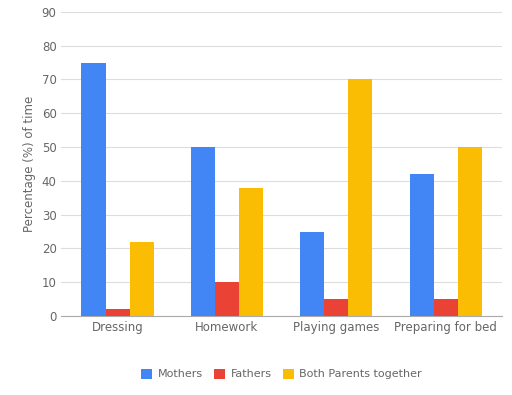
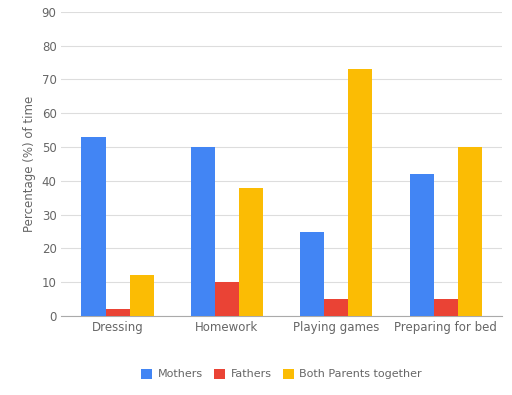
Mothers/Dressing: 75 -> 53
Both Parents together/Dressing: 22 -> 12
Both Parents together/Playing games: 70 -> 73
